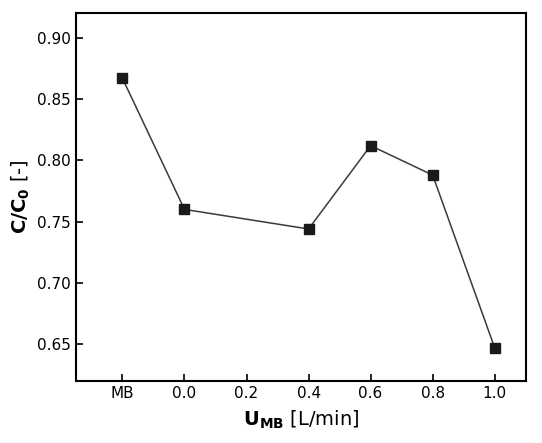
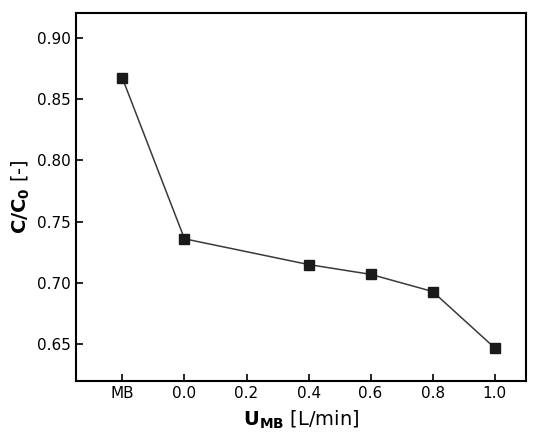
0.0: 0.760 -> 0.736
0.4: 0.744 -> 0.715
0.6: 0.812 -> 0.707
0.8: 0.788 -> 0.693
